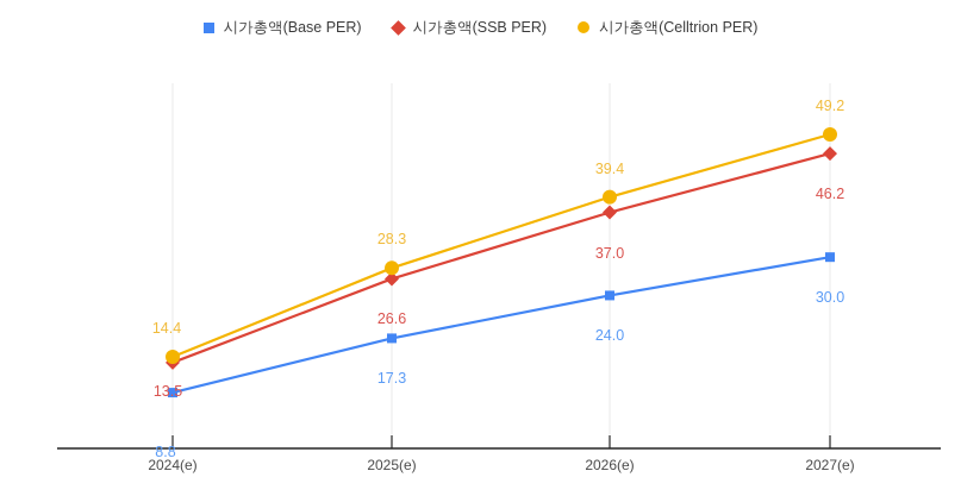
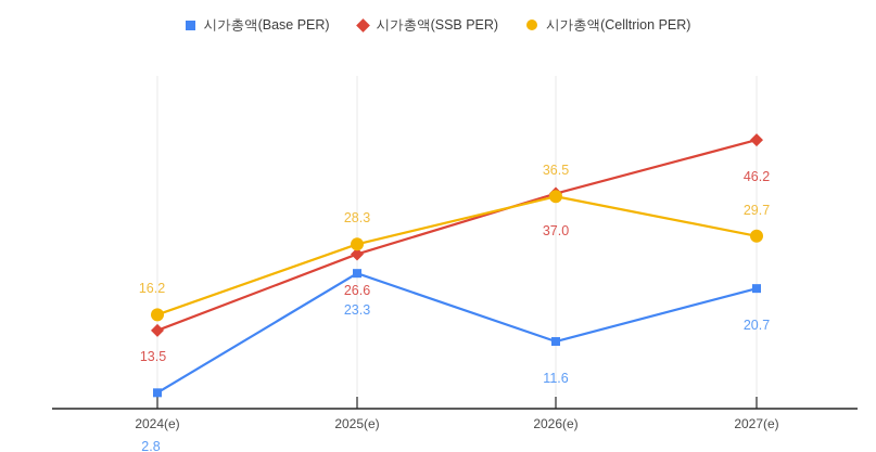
시가총액(Base PER)/2024(e): 8.8 -> 2.8
시가총액(Celltrion PER)/2024(e): 14.4 -> 16.2
시가총액(Base PER)/2025(e): 17.3 -> 23.3
시가총액(Base PER)/2026(e): 24.0 -> 11.6
시가총액(Celltrion PER)/2026(e): 39.4 -> 36.5
시가총액(Base PER)/2027(e): 30.0 -> 20.7
시가총액(Celltrion PER)/2027(e): 49.2 -> 29.7
